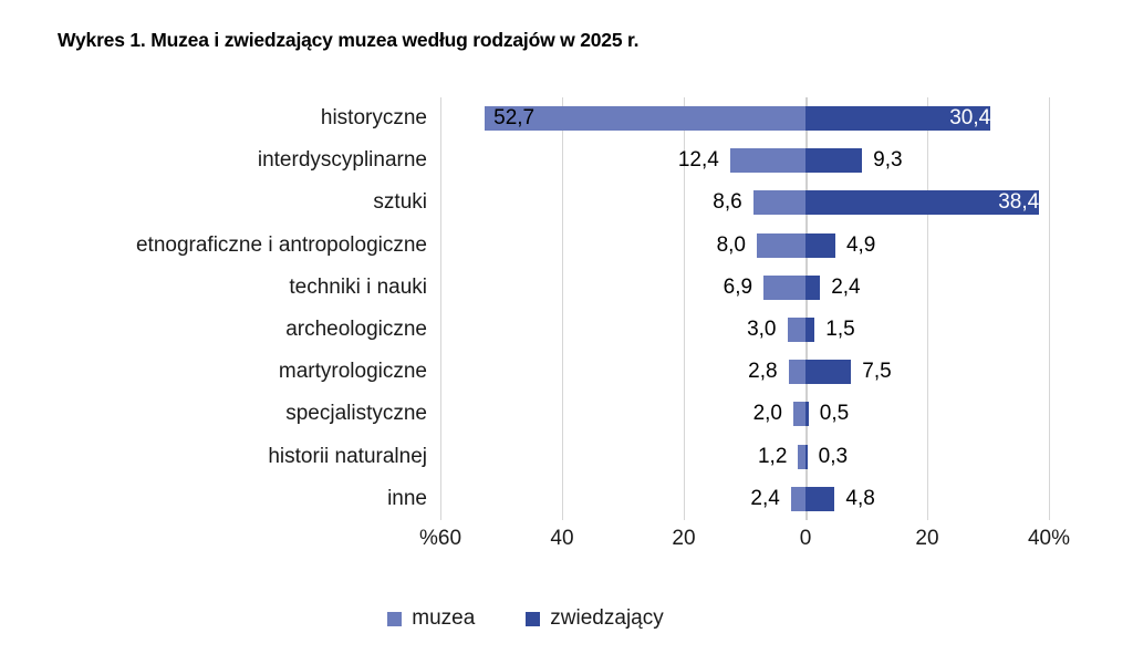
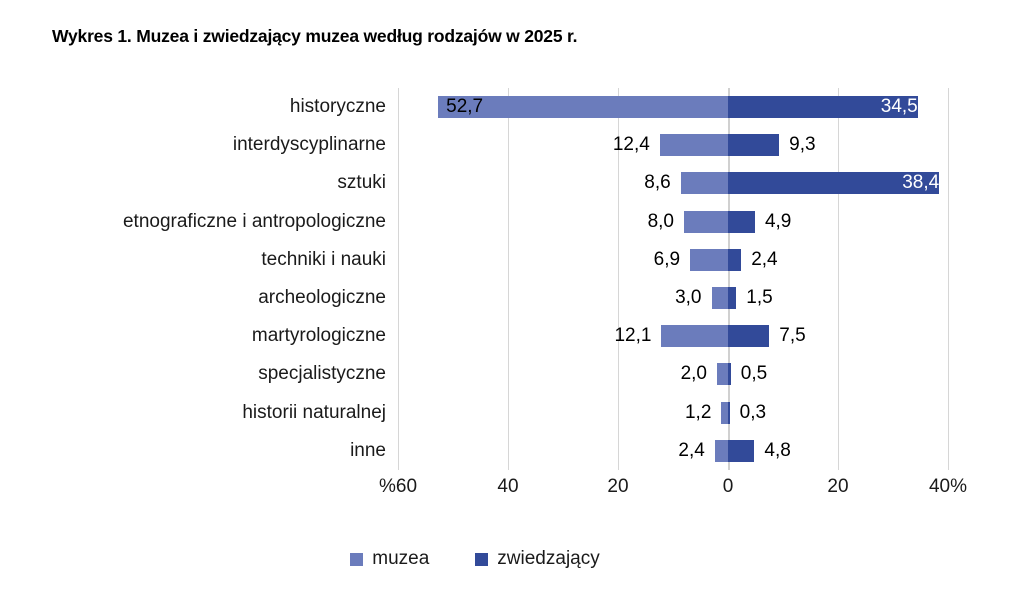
zwiedzający/historyczne: 30,4 -> 34,5
muzea/martyrologiczne: 2,8 -> 12,1
